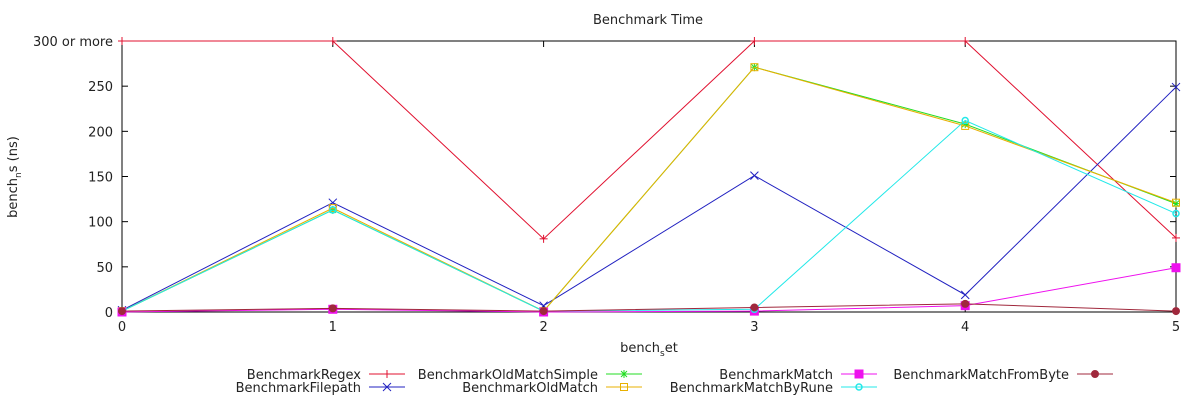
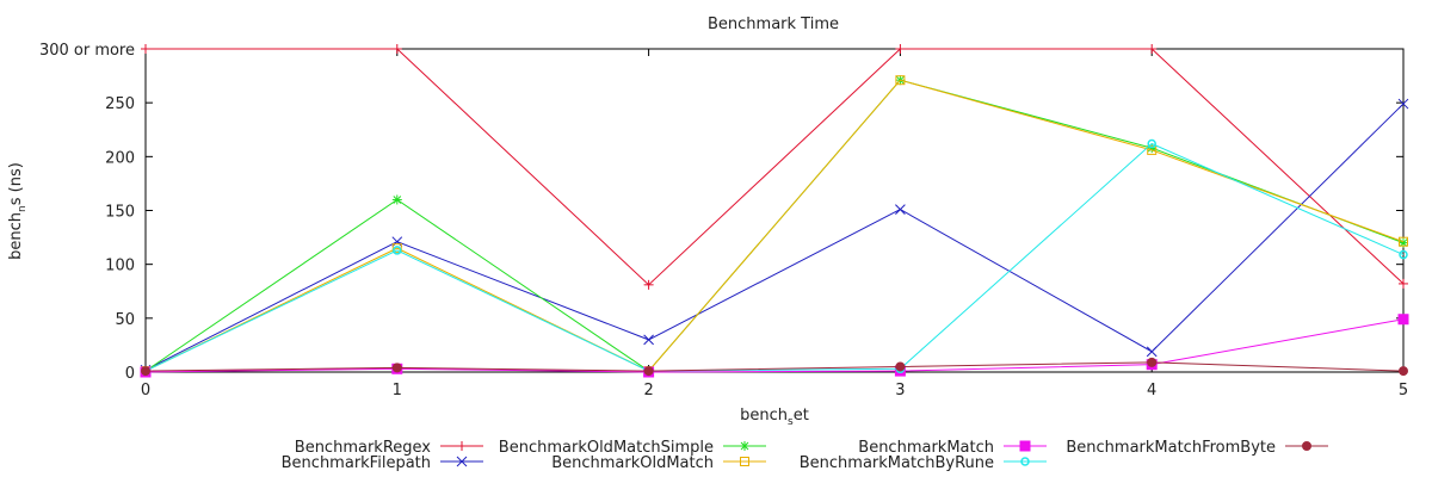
BenchmarkOldMatchSimple/1: 110 -> 160
BenchmarkFilepath/2: 10 -> 30
